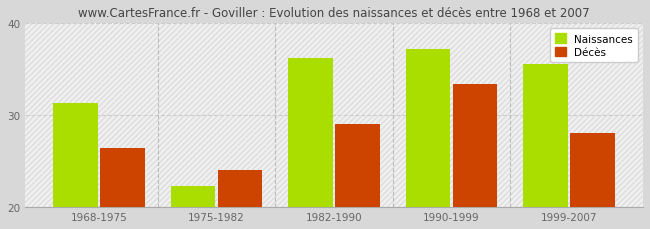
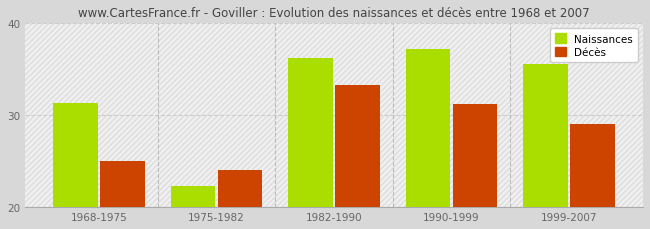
Décès/1968-1975: 26.4 -> 25.0
Décès/1982-1990: 29.0 -> 33.3
Décès/1990-1999: 33.4 -> 31.2
Décès/1999-2007: 28.0 -> 29.0
